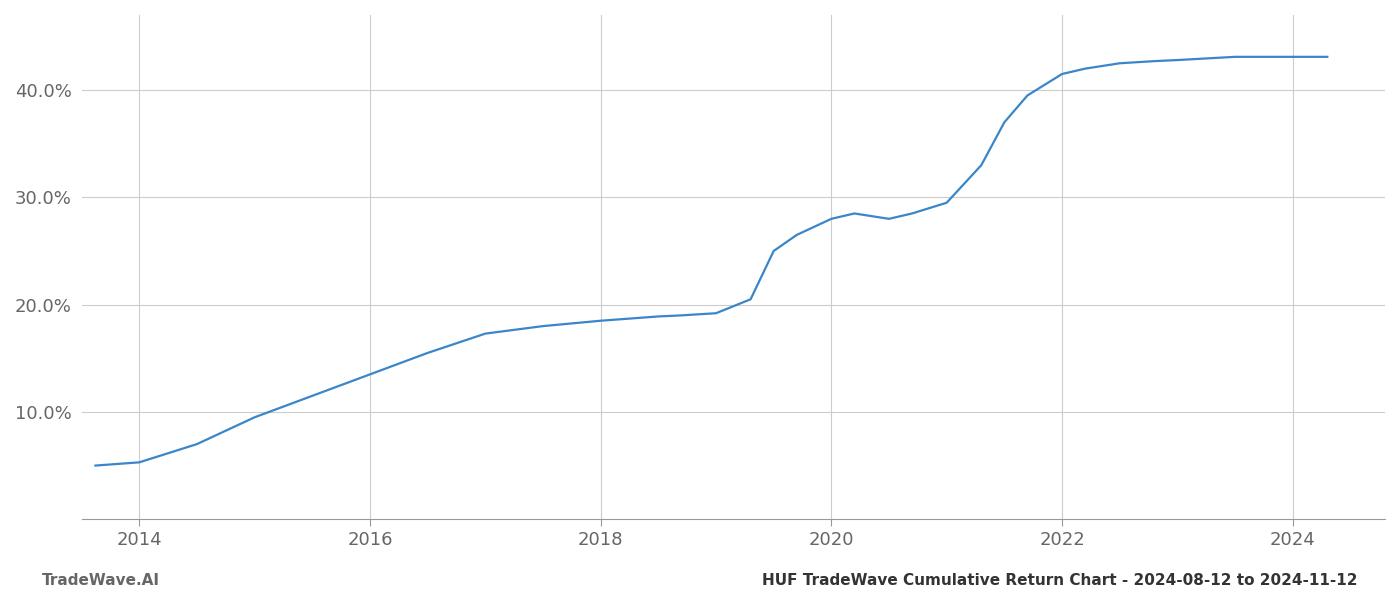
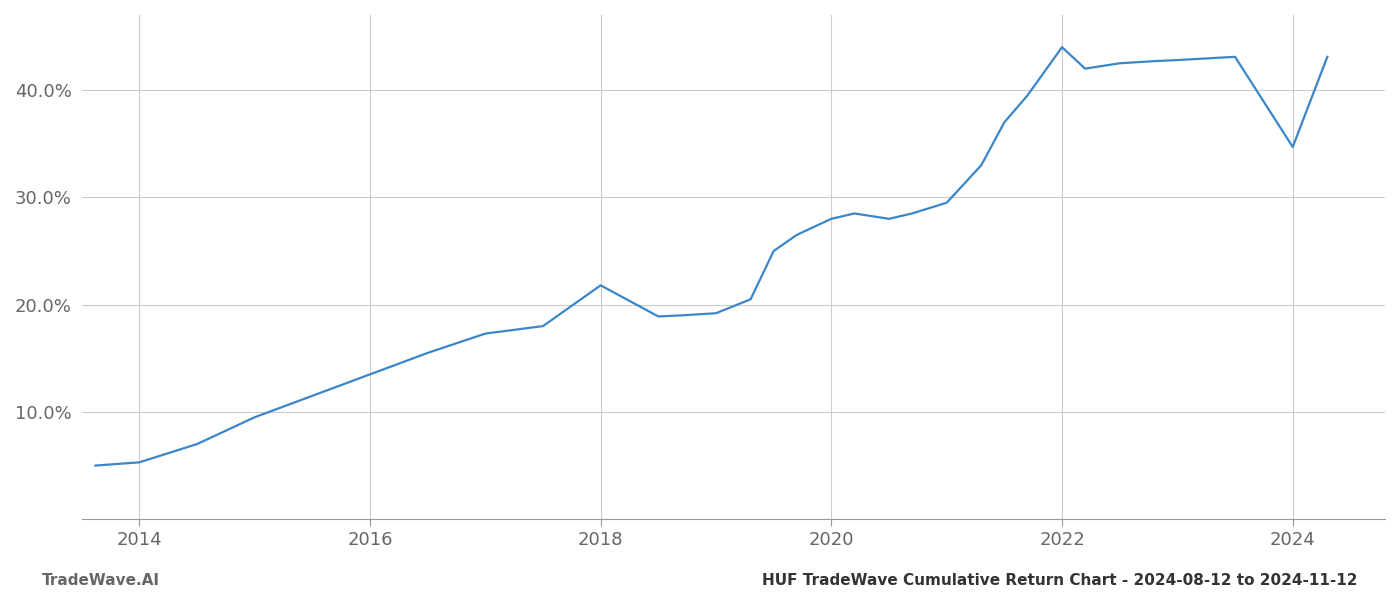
2018: 18.5% -> 21.8%
2022: 41.5% -> 44.0%
2024: 43.1% -> 34.7%
